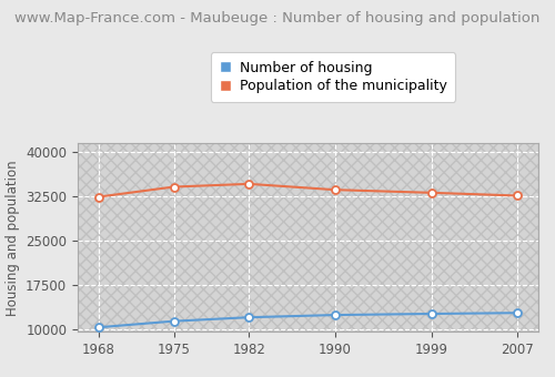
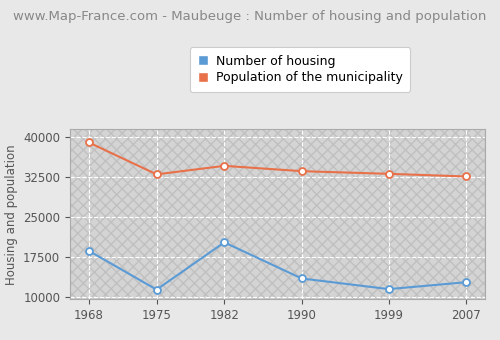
Number of housing/1968: 10200 -> 18600
Population of the municipality/1968: 32400 -> 39000
Population of the municipality/1975: 34100 -> 33000
Number of housing/1982: 12000 -> 20200
Number of housing/1990: 12400 -> 13400
Number of housing/1999: 12600 -> 11400
